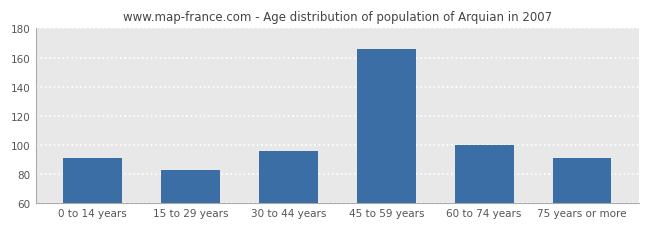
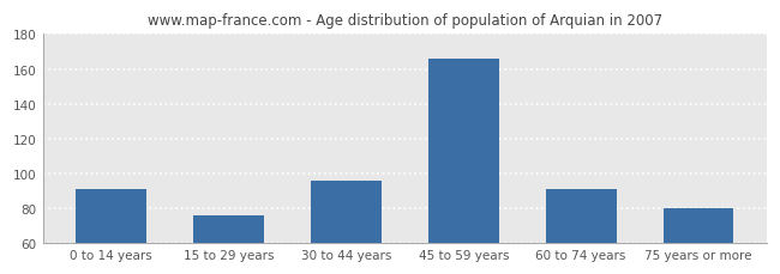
15 to 29 years: 83 -> 76
60 to 74 years: 100 -> 91
75 years or more: 91 -> 80
